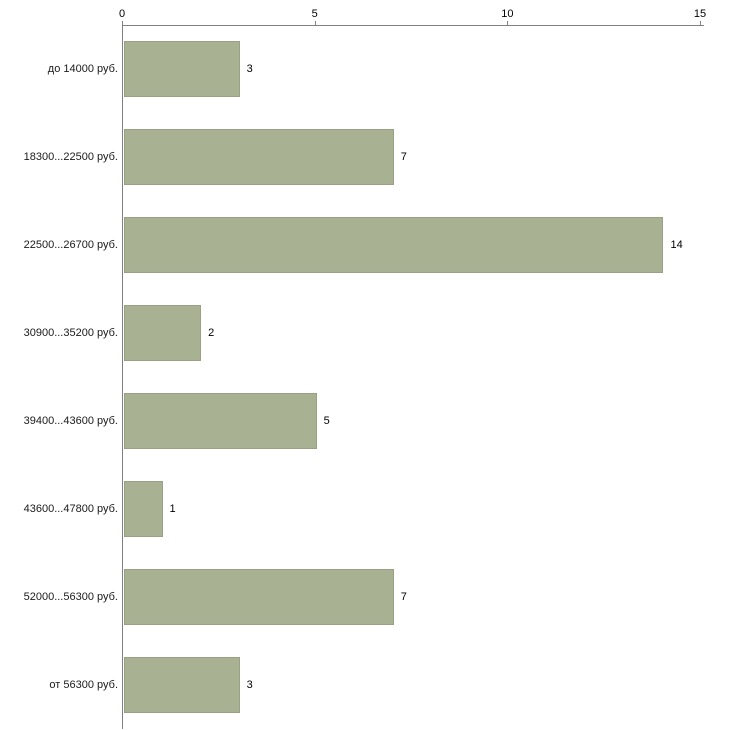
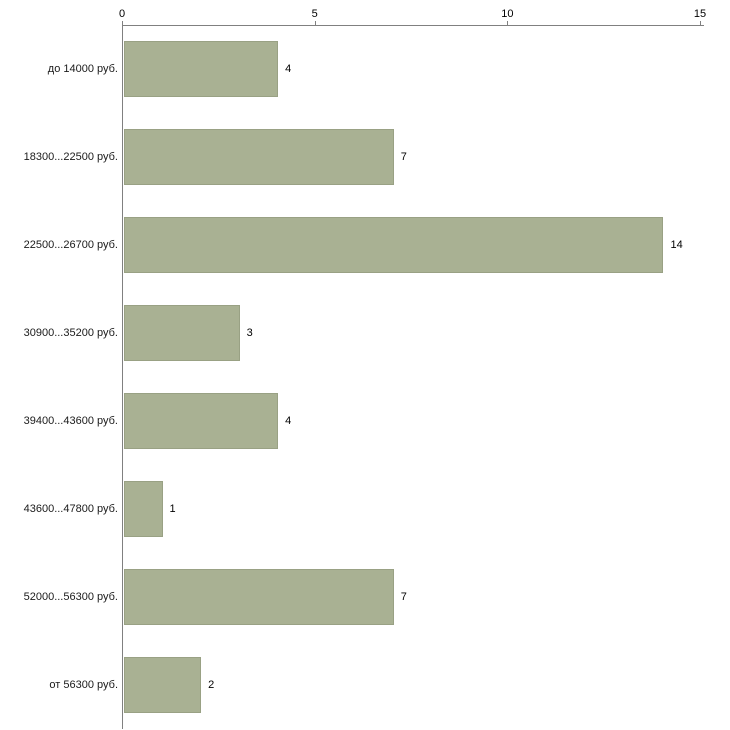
до 14000 руб.: 3 -> 4
30900...35200 руб.: 2 -> 3
39400...43600 руб.: 5 -> 4
от 56300 руб.: 3 -> 2
